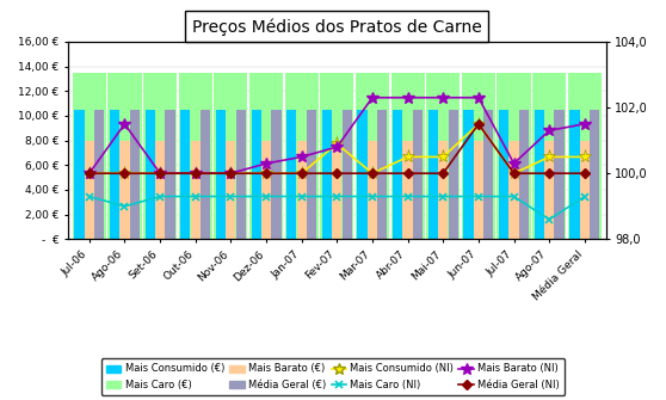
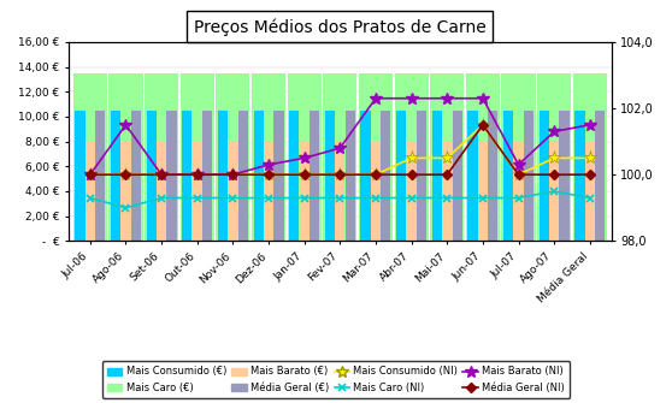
Mais Consumido (NI)/Fev-07: 100,9 -> 100,0
Mais Caro (NI)/Ago-07: 98,6 -> 99,5
